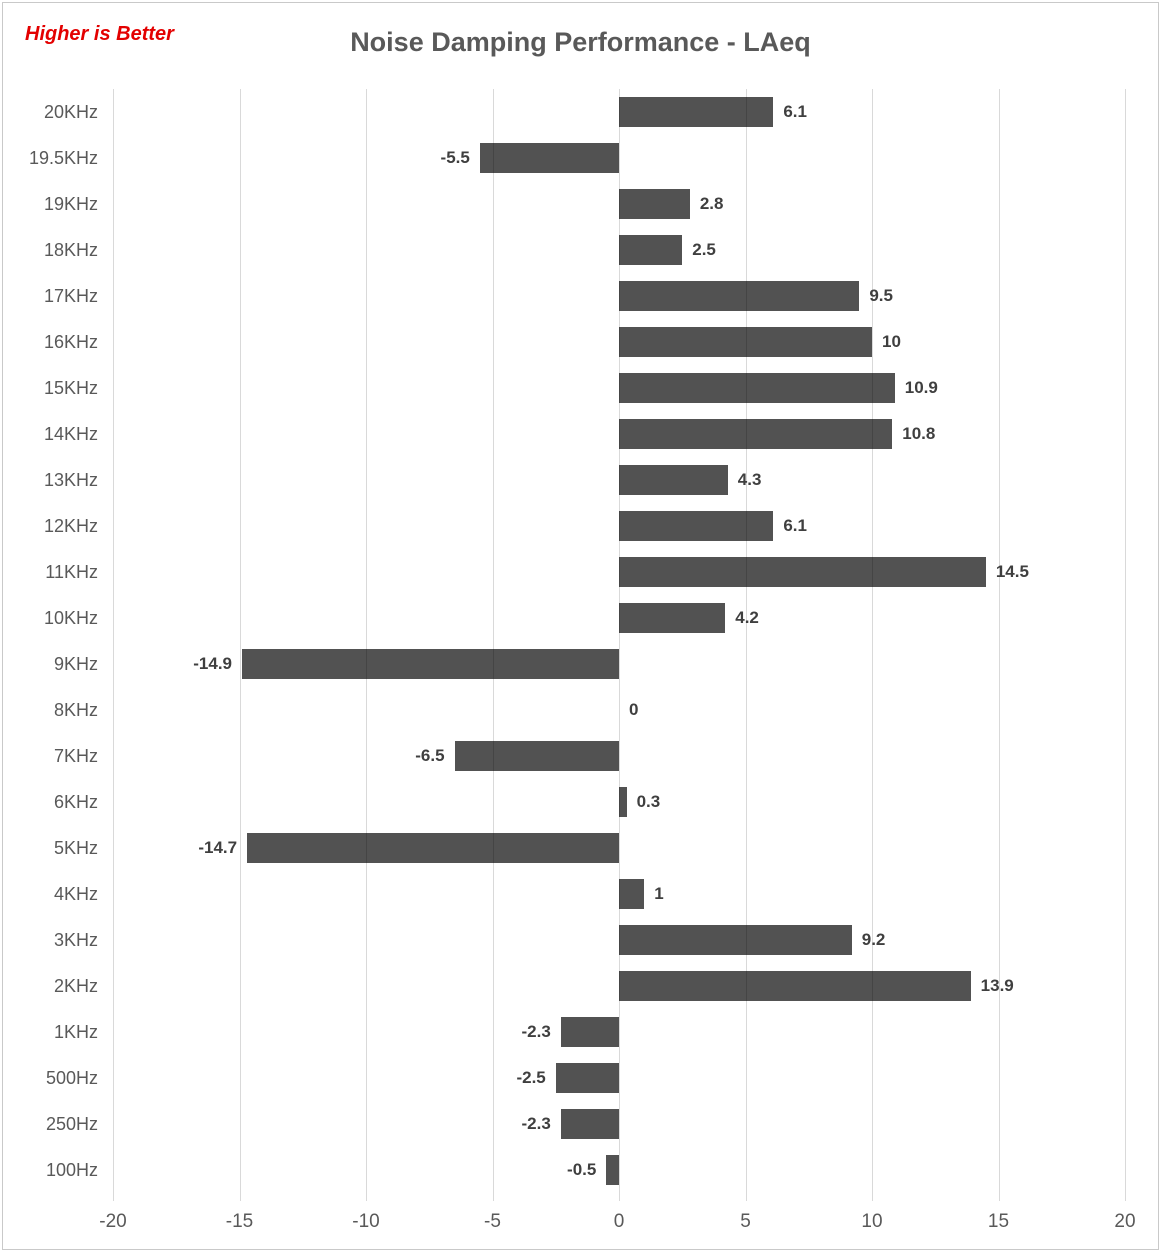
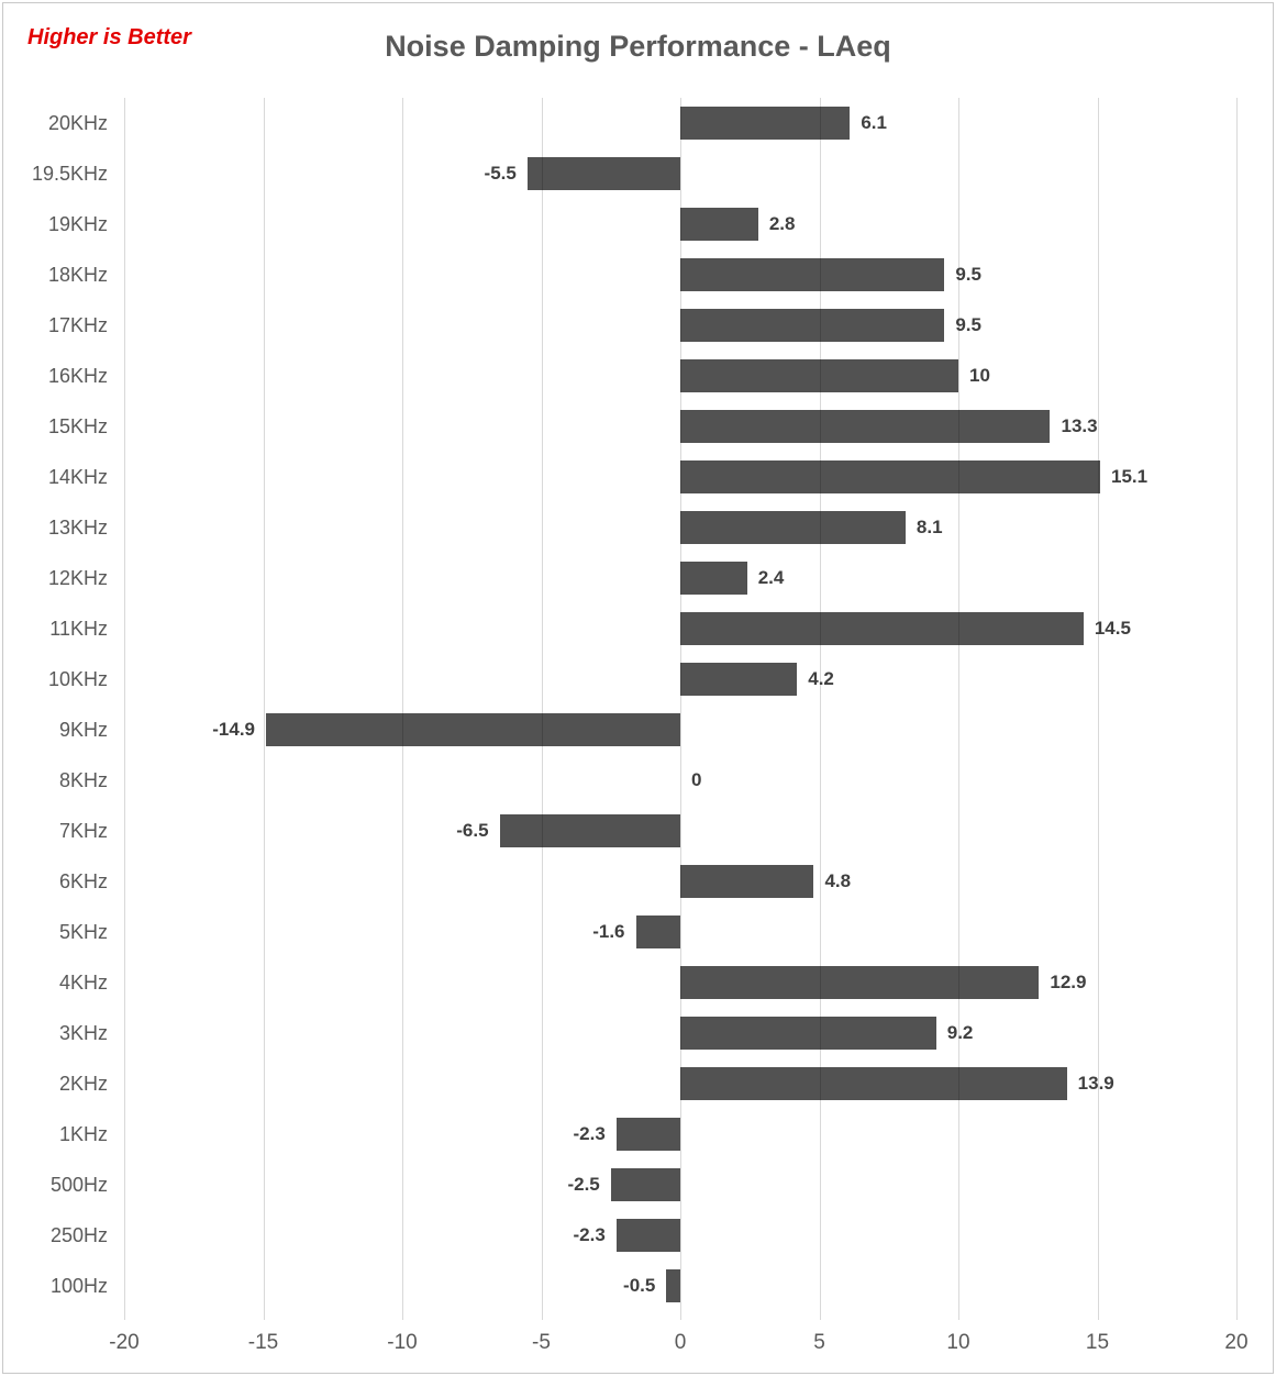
18KHz: 2.5 -> 9.5
15KHz: 10.9 -> 13.3
14KHz: 10.8 -> 15.1
13KHz: 4.3 -> 8.1
12KHz: 6.1 -> 2.4
6KHz: 0.3 -> 4.8
5KHz: -14.7 -> -1.6
4KHz: 1 -> 12.9
